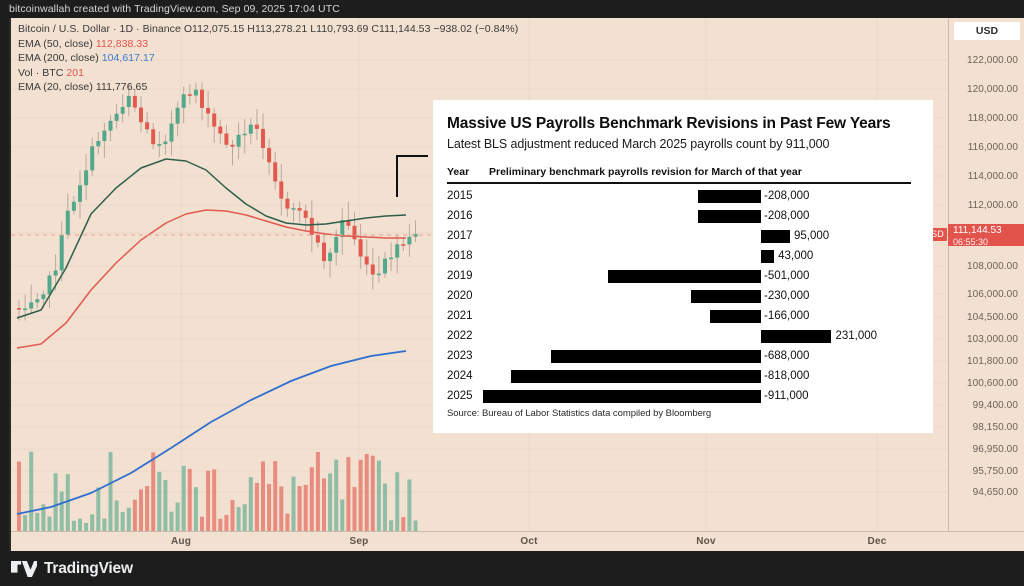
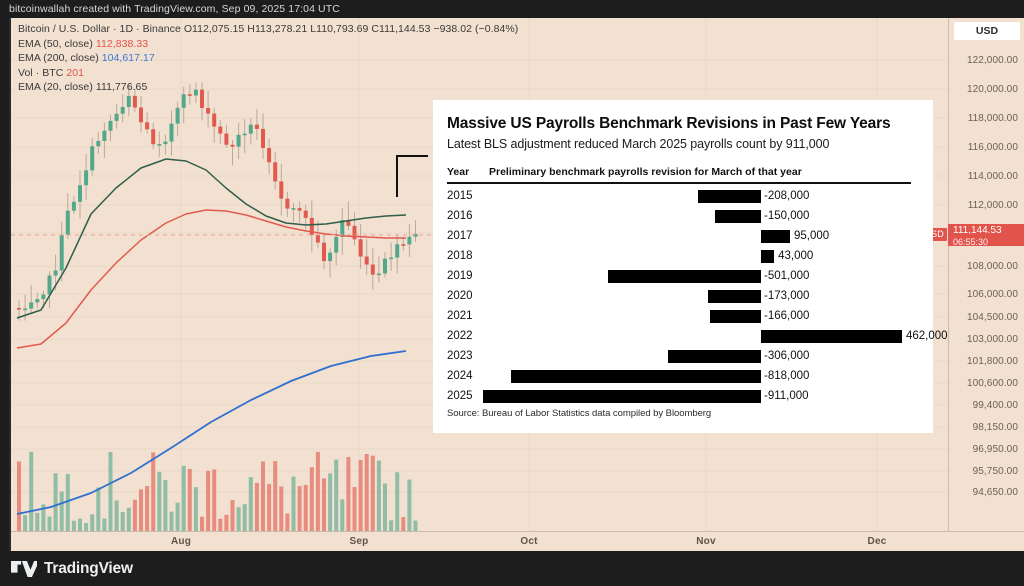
2016: -208,000 -> -150,000
2020: -230,000 -> -173,000
2022: 231,000 -> 462,000
2023: -688,000 -> -306,000
